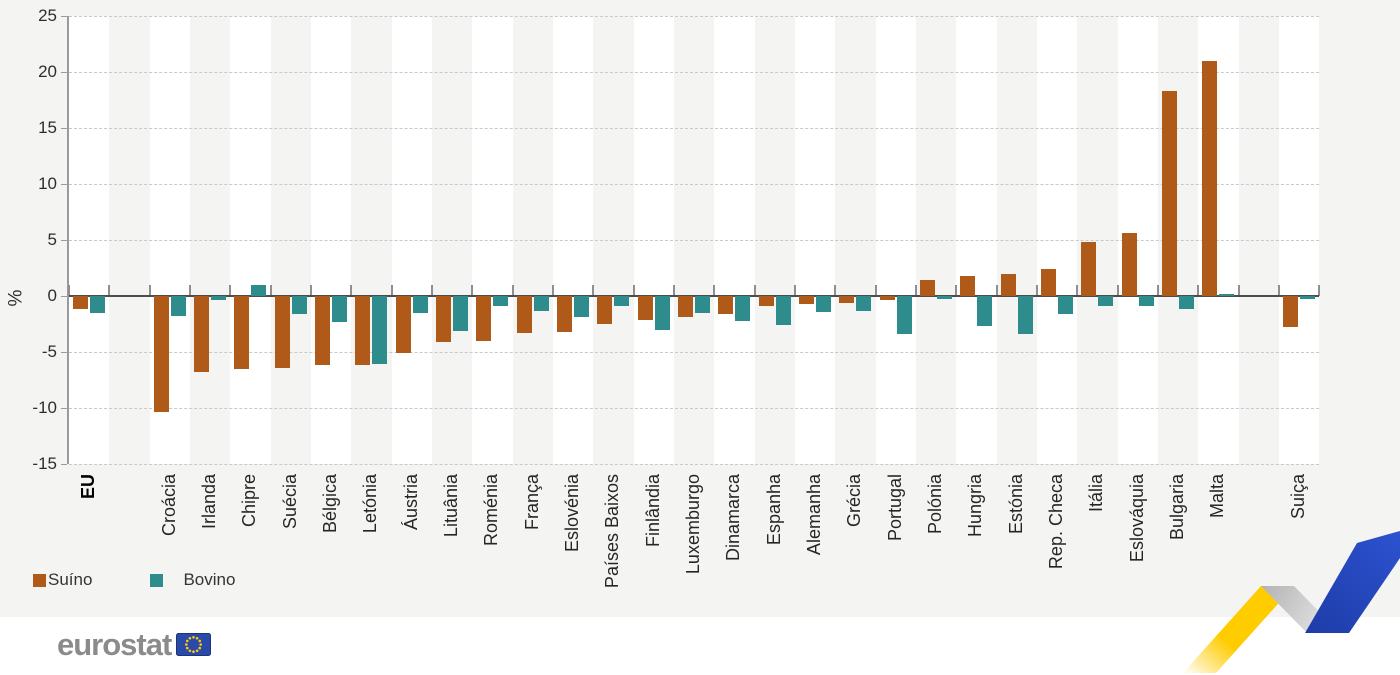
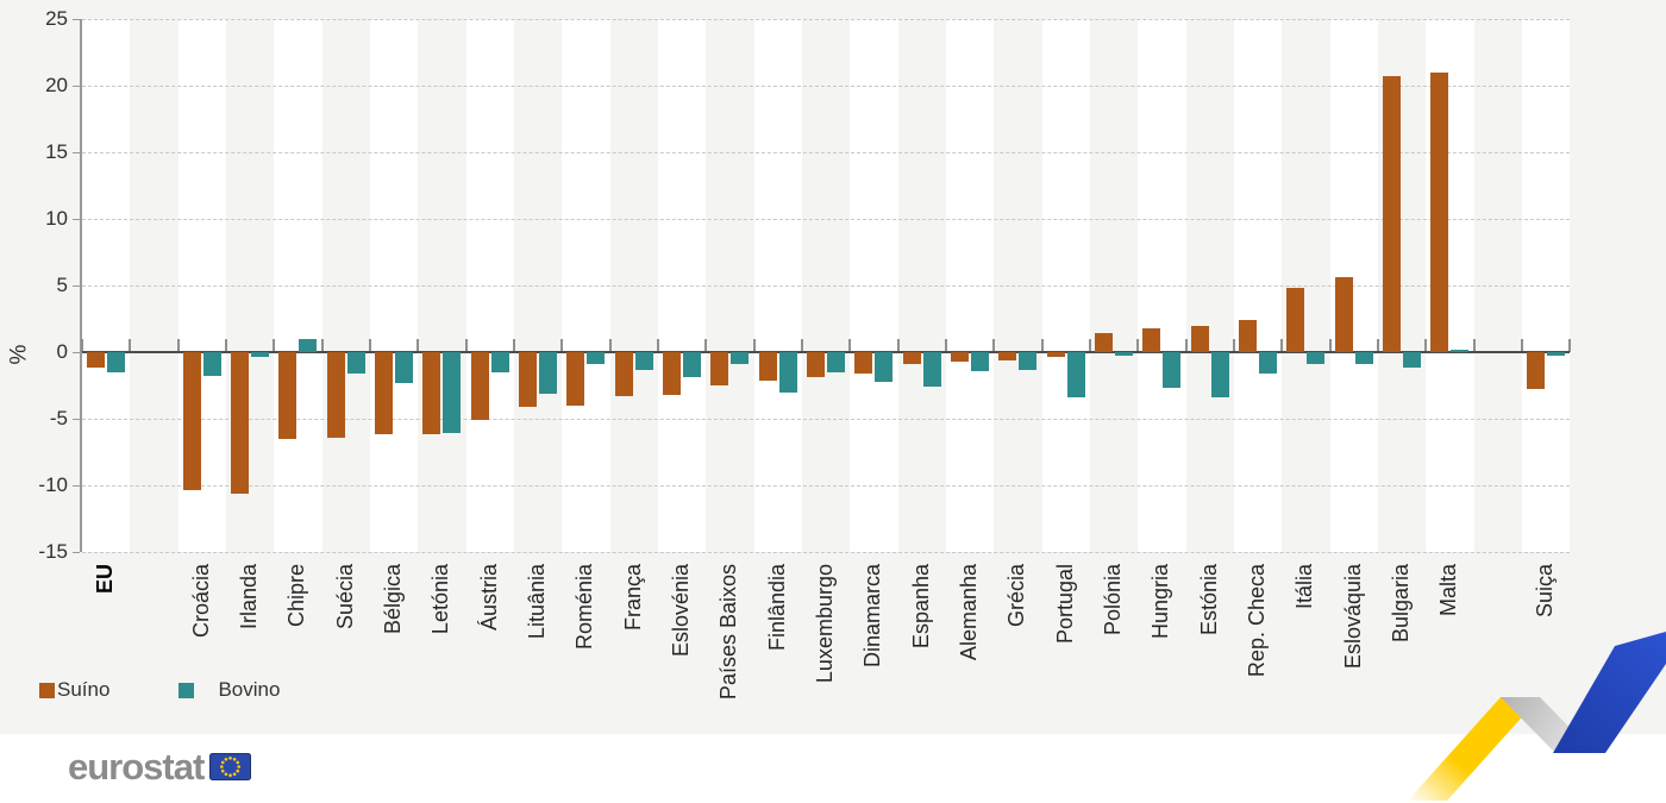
Suíno/Irlanda: -6.8 -> -10.6
Suíno/Bulgaria: 18.3 -> 20.7
